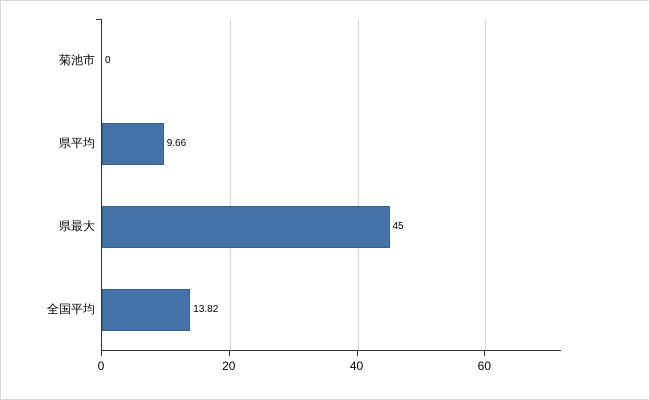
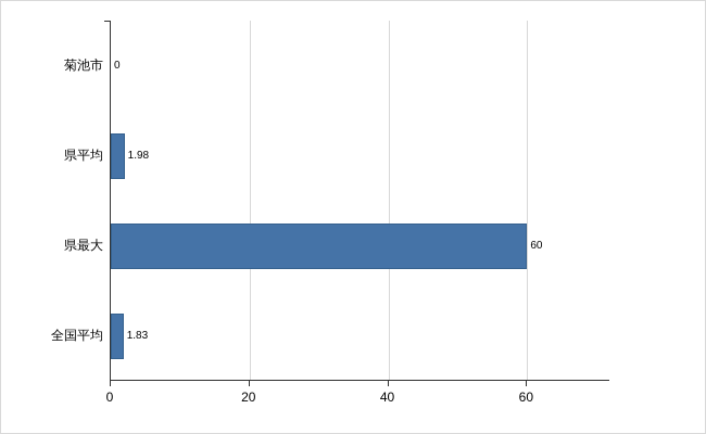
県平均: 9.66 -> 1.98
県最大: 45 -> 60
全国平均: 13.82 -> 1.83
